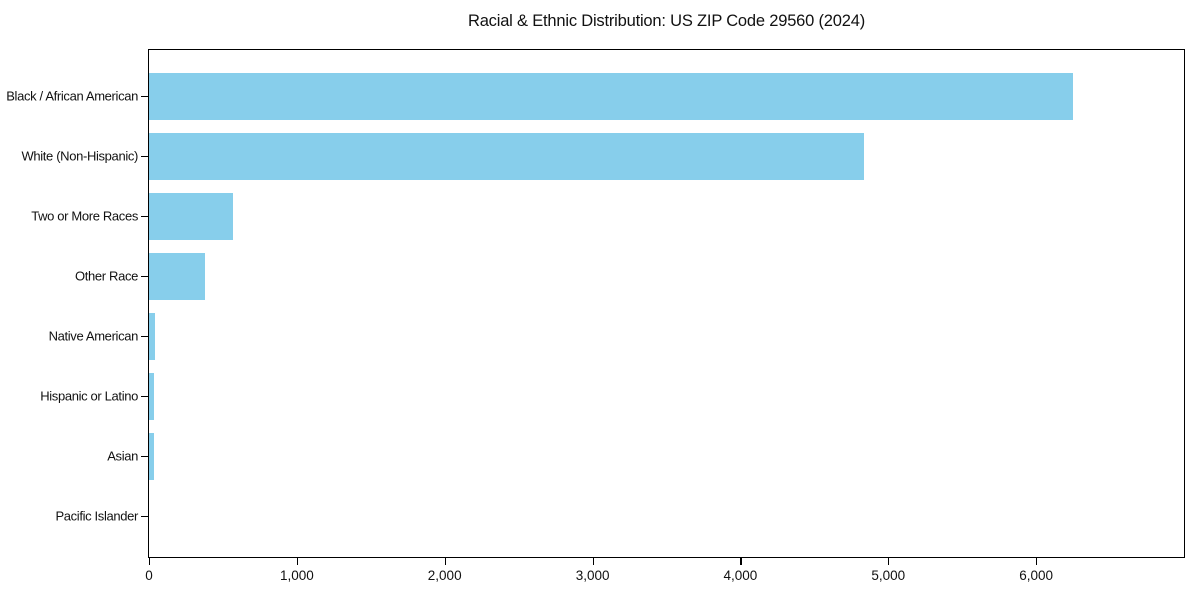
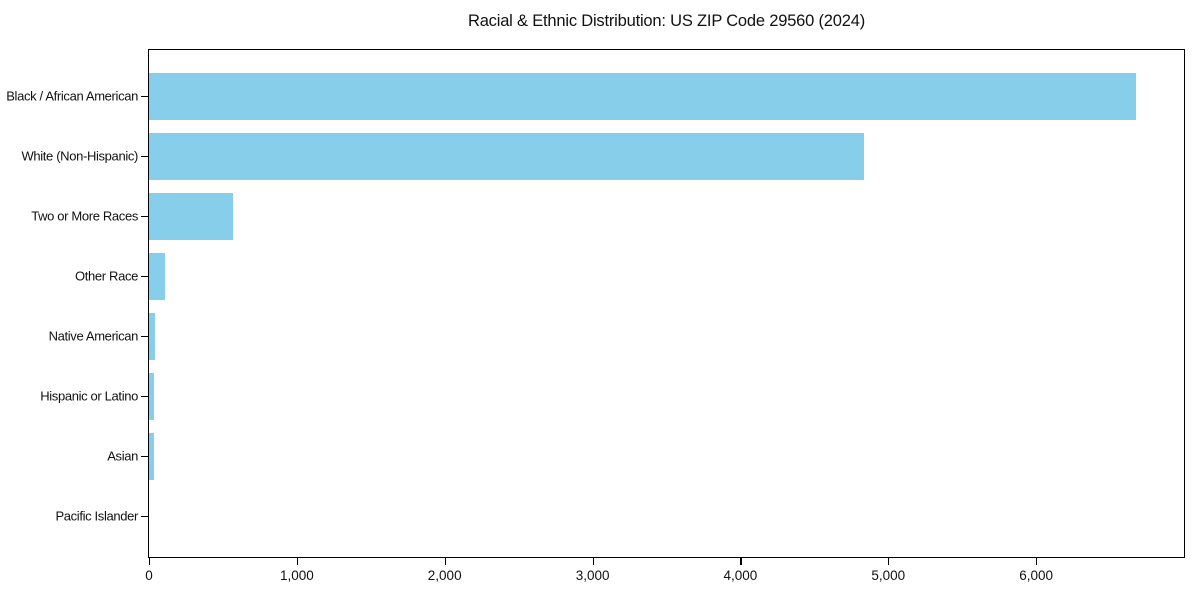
Black / African American: 6250 -> 6680
Other Race: 380 -> 110
